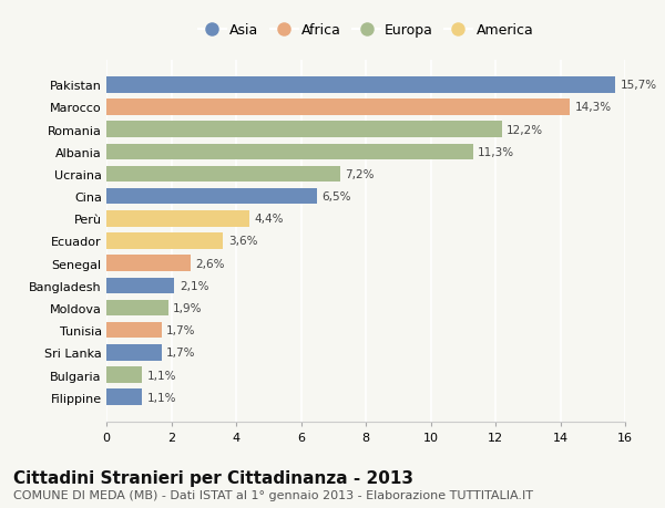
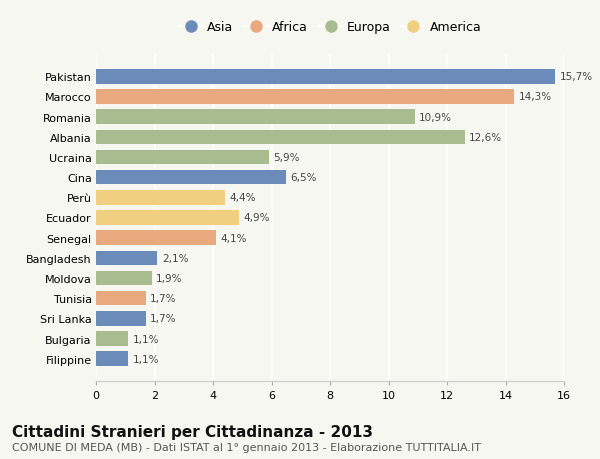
Romania: 12,2% -> 10,9%
Albania: 11,3% -> 12,6%
Ucraina: 7,2% -> 5,9%
Ecuador: 3,6% -> 4,9%
Senegal: 2,6% -> 4,1%
